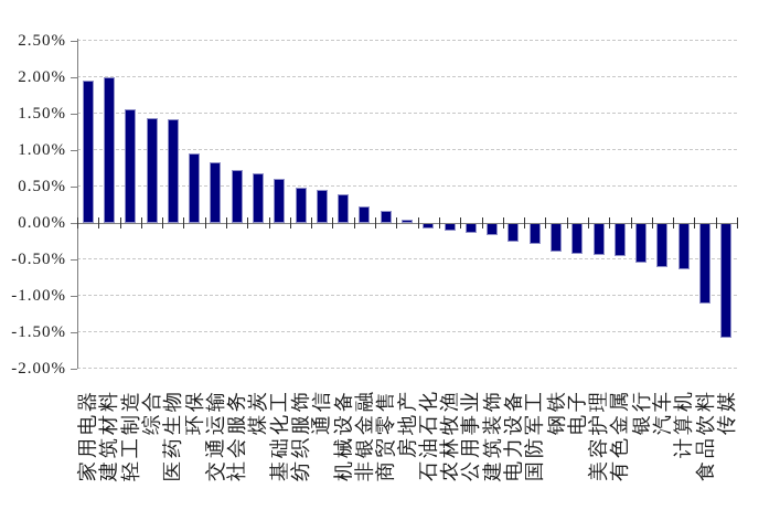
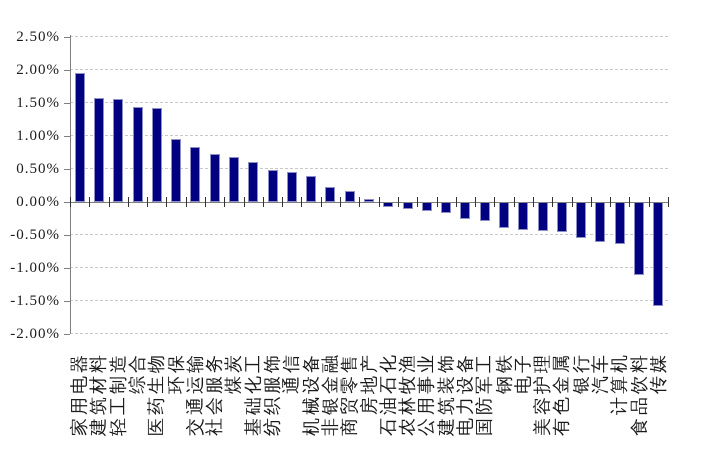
建筑材料: 2.0% -> 1.6%
